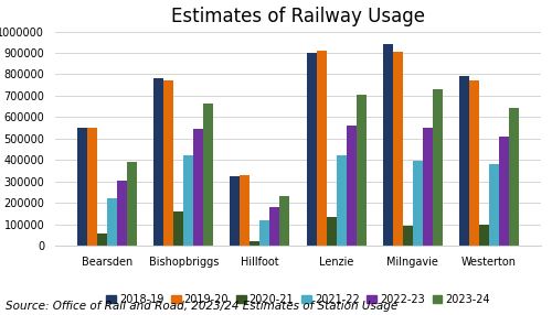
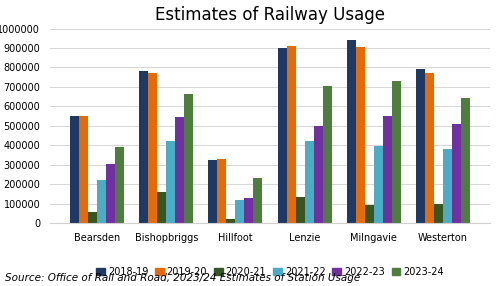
2022-23/Hillfoot: 180000 -> 130000
2022-23/Lenzie: 560000 -> 500000
